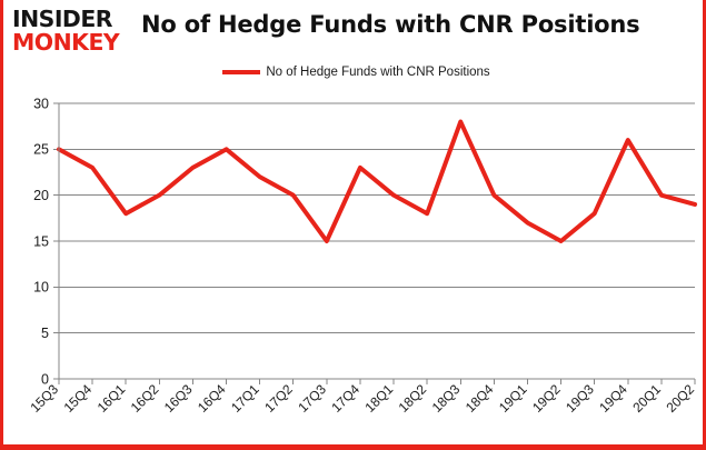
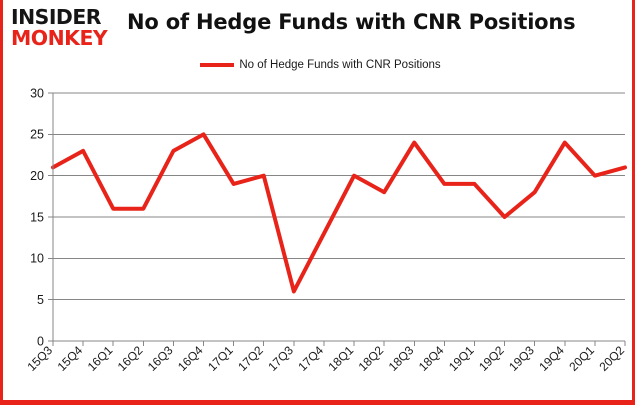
15Q3: 25 -> 21
16Q1: 18 -> 16
16Q2: 20 -> 16
17Q1: 22 -> 19
17Q3: 15 -> 6
17Q4: 23 -> 13
18Q3: 28 -> 24
18Q4: 20 -> 19
19Q1: 17 -> 19
19Q4: 26 -> 24
20Q2: 19 -> 21
